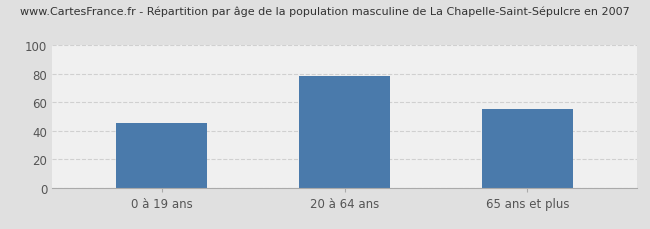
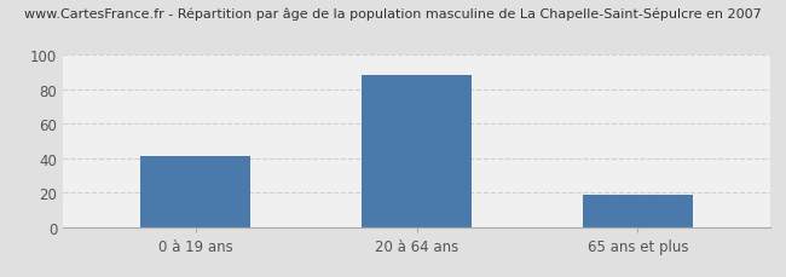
0 à 19 ans: 45 -> 41
20 à 64 ans: 78 -> 88
65 ans et plus: 55 -> 19
